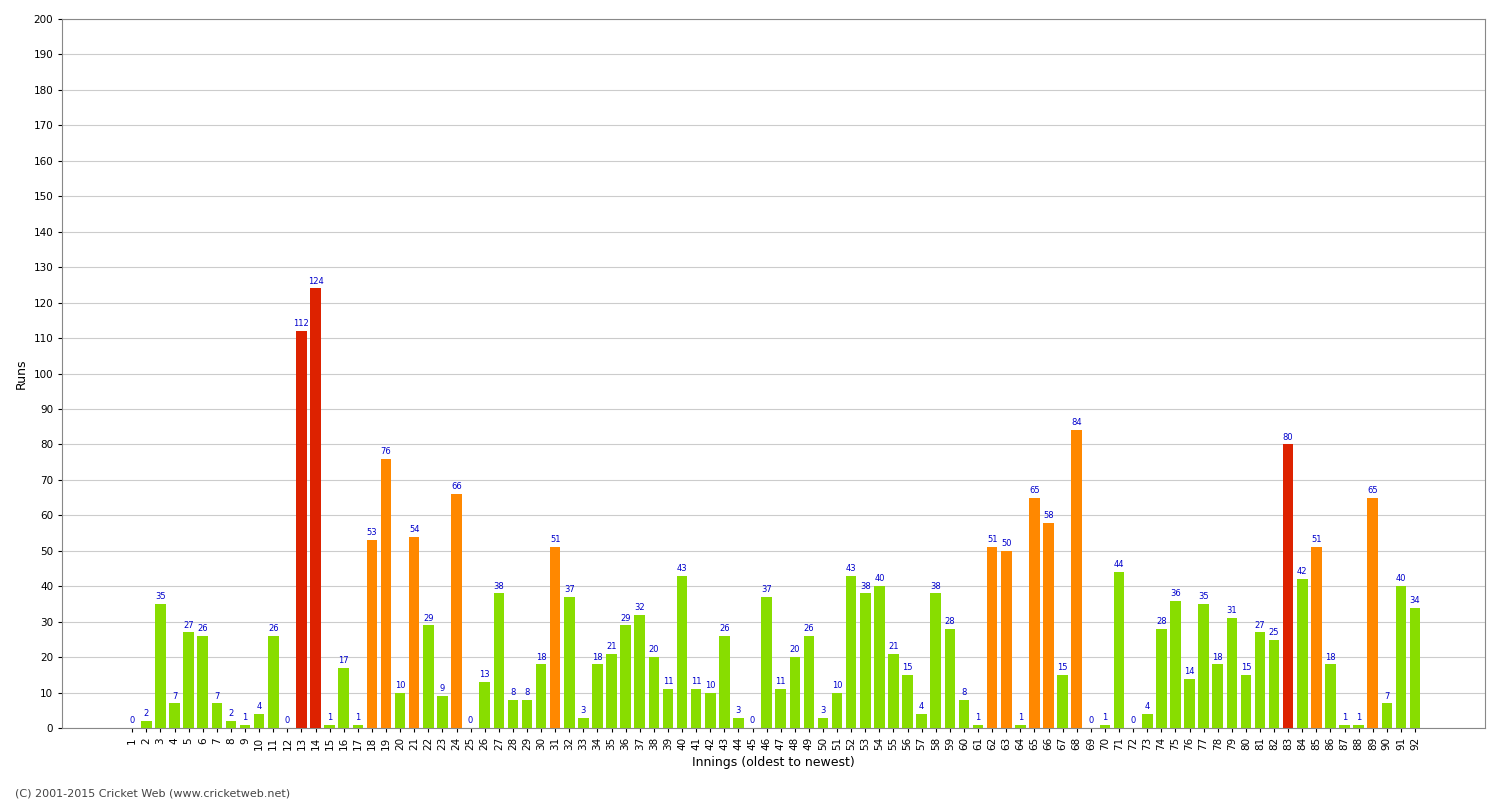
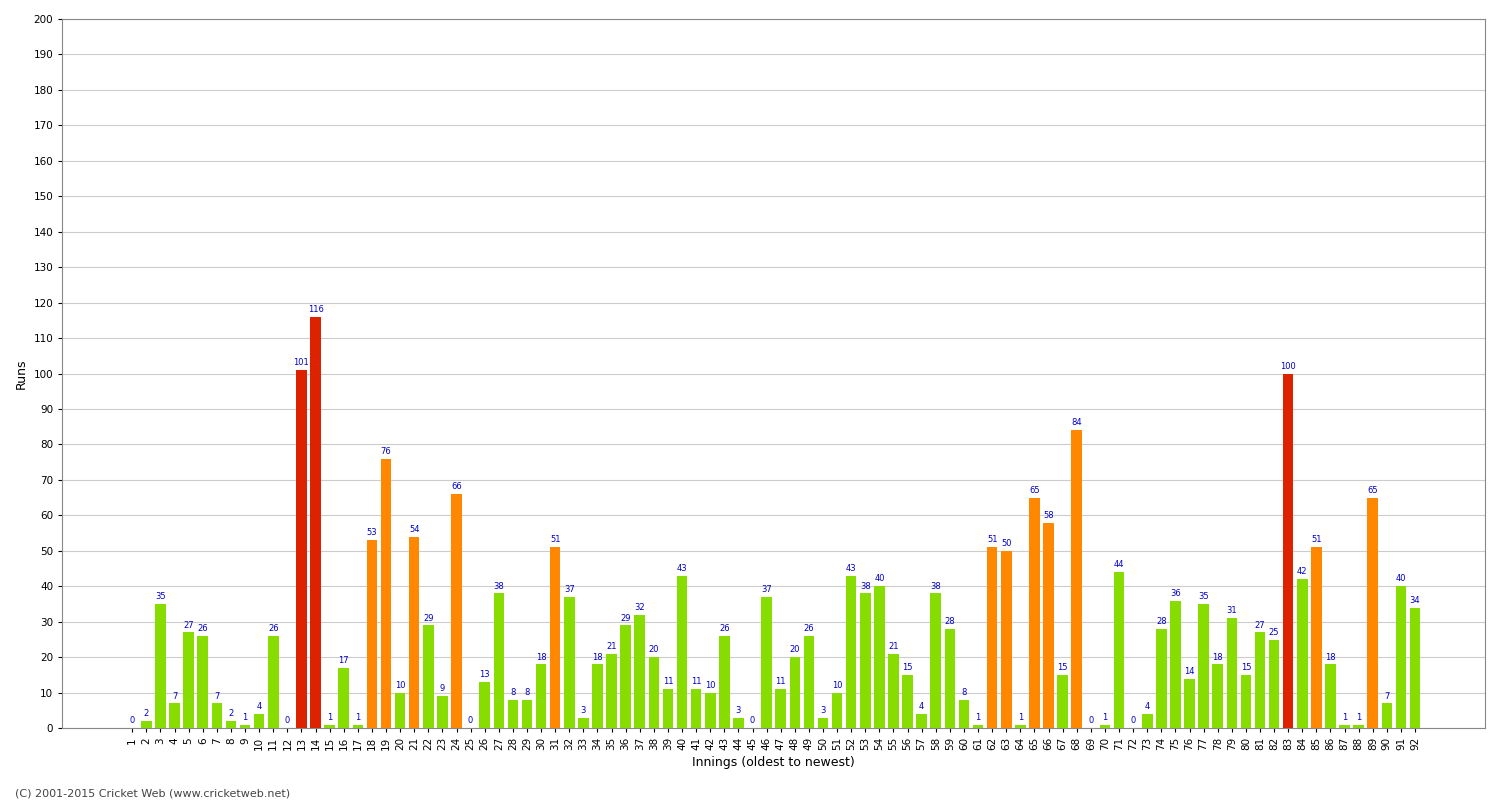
13: 112 -> 101
14: 124 -> 116
83: 80 -> 100
